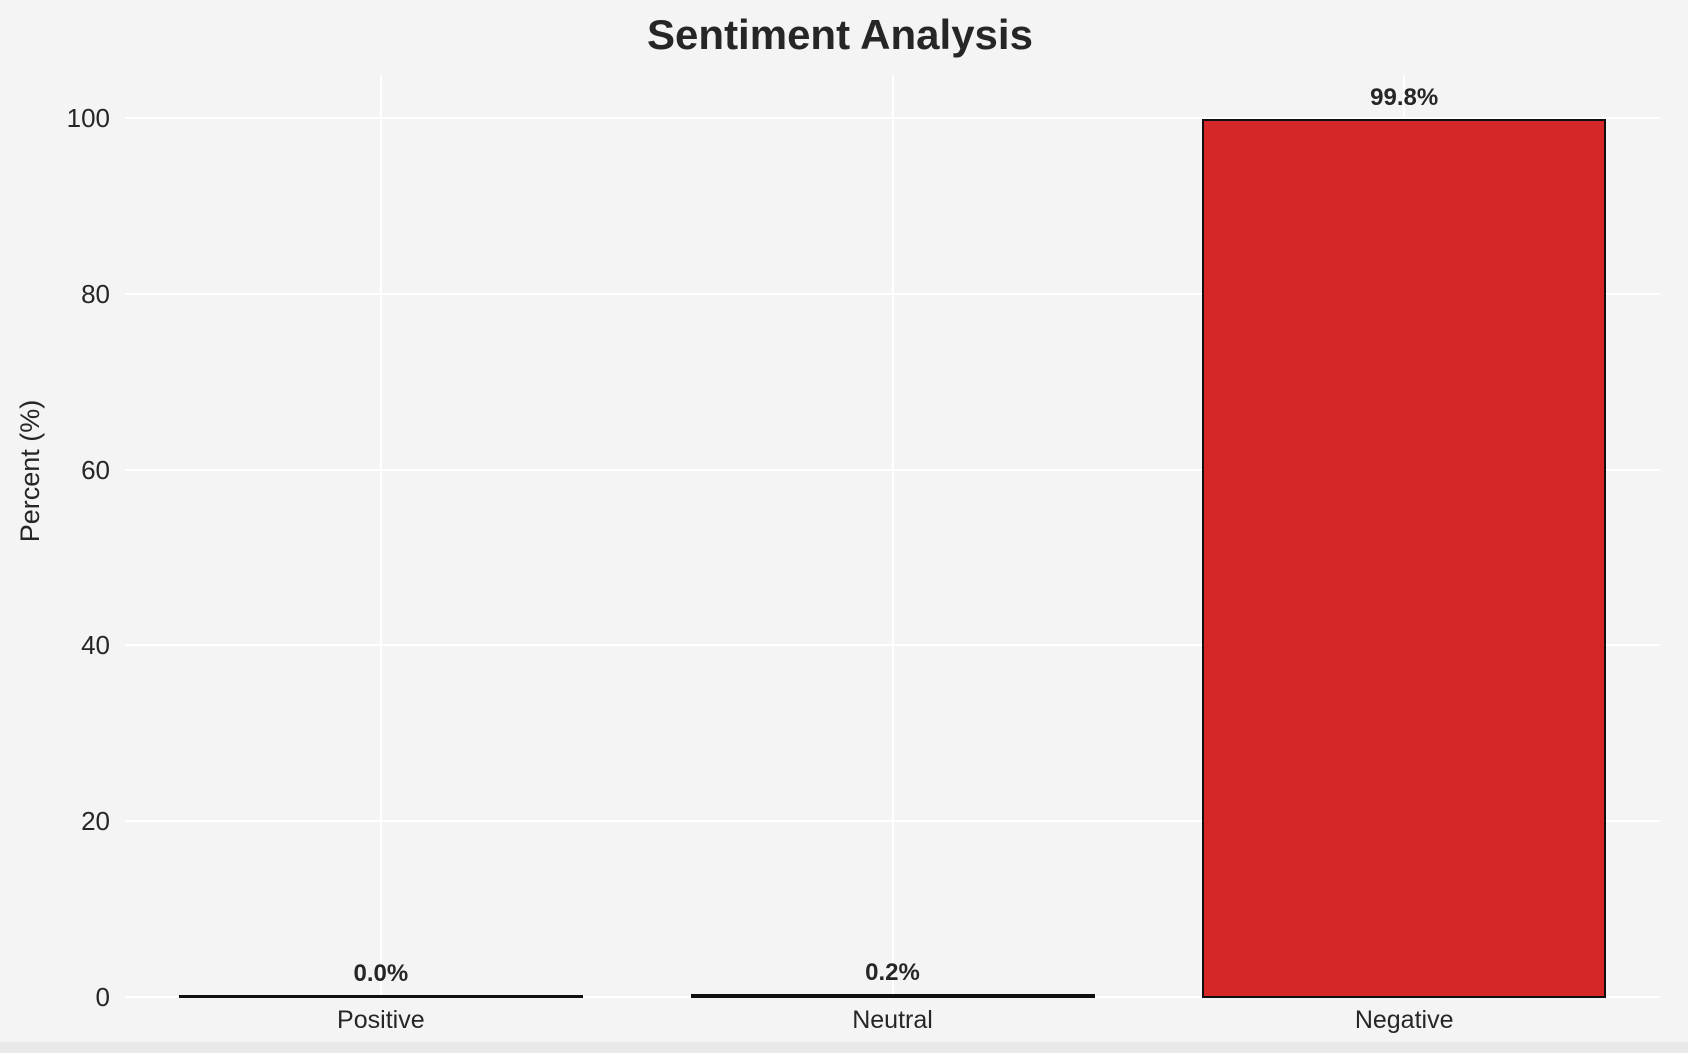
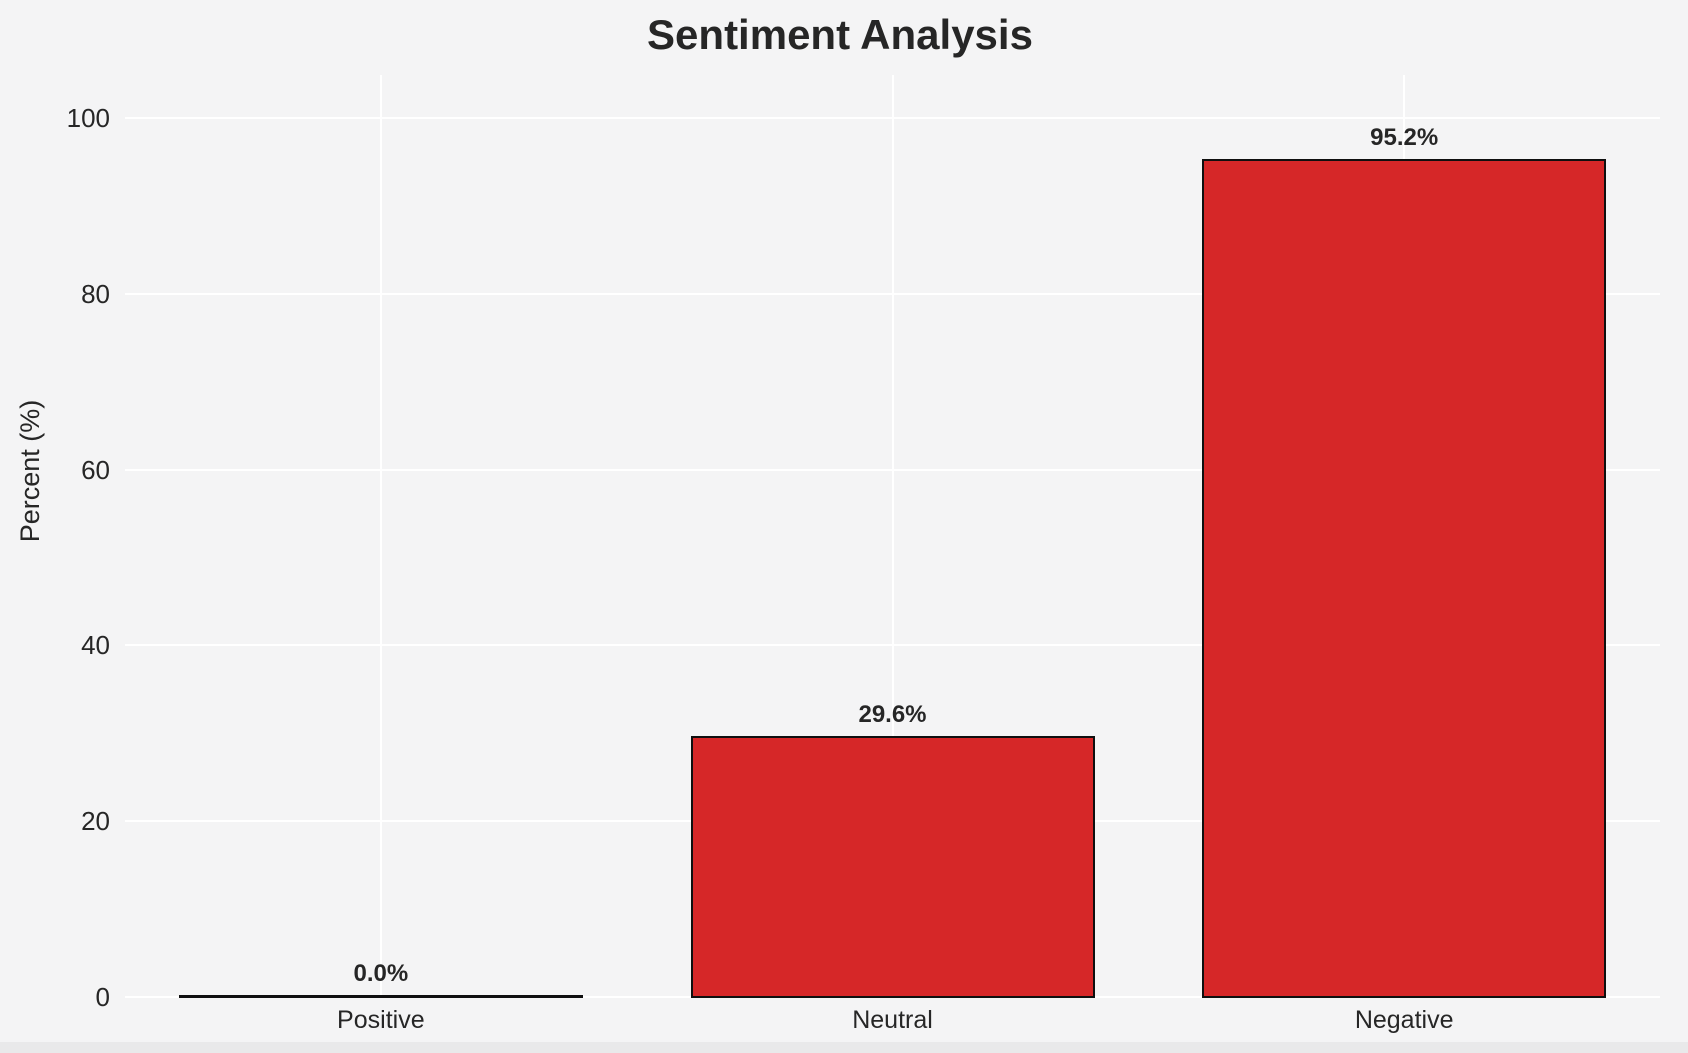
Neutral: 0.2% -> 29.6%
Negative: 99.8% -> 95.2%
